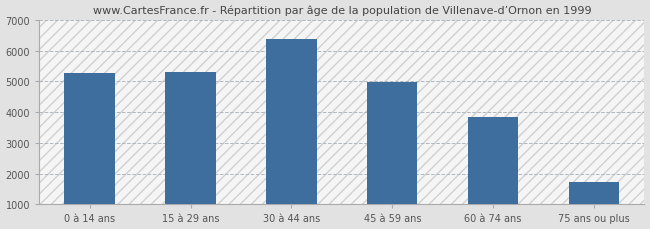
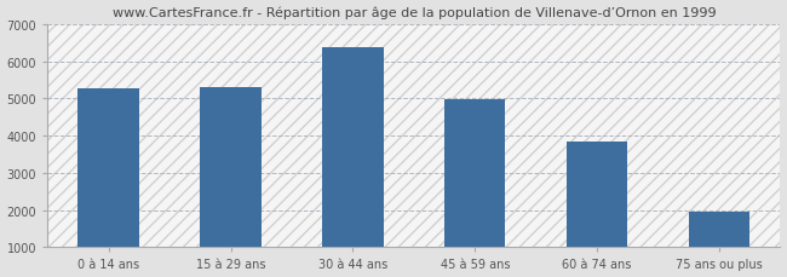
75 ans ou plus: 1740 -> 1950
